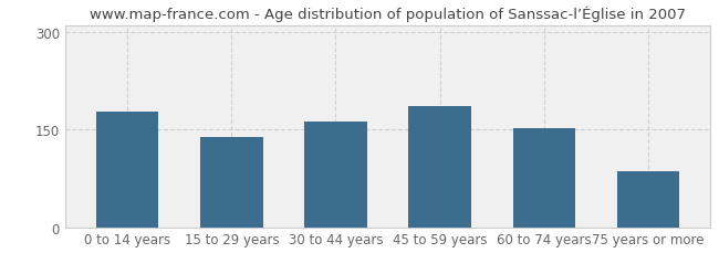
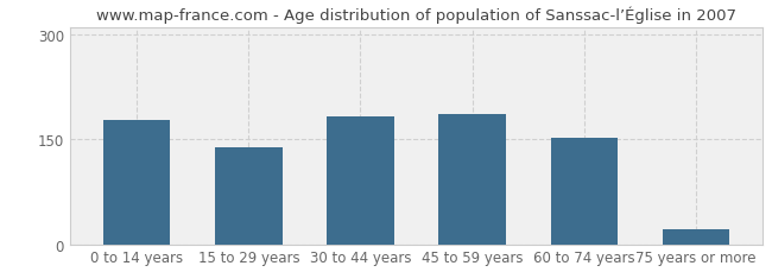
30 to 44 years: 162 -> 182
75 years or more: 86 -> 22
